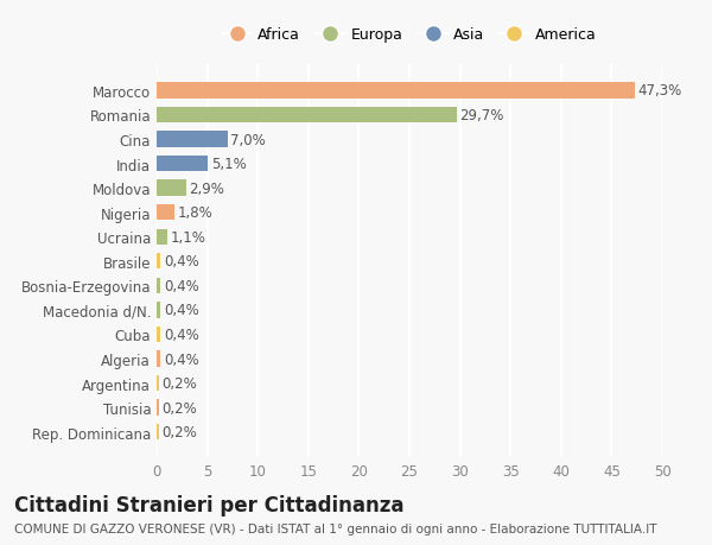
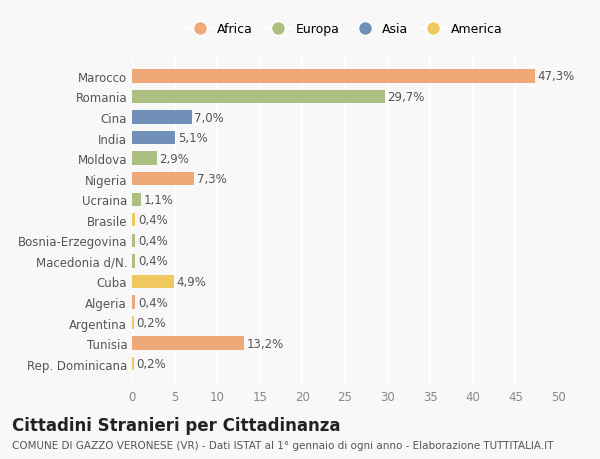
Nigeria: 1,8% -> 7,3%
Cuba: 0,4% -> 4,9%
Tunisia: 0,2% -> 13,2%
